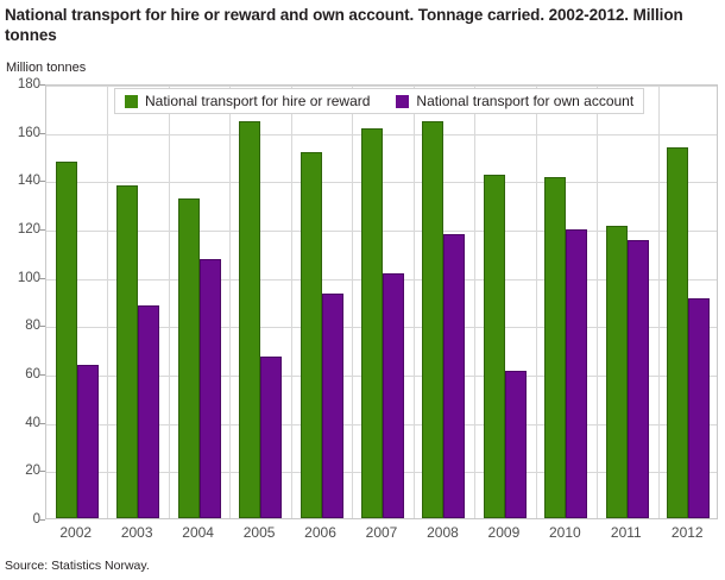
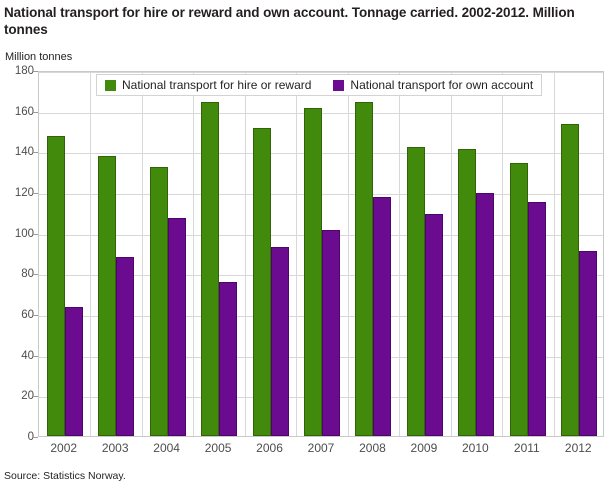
National transport for own account/2005: 67 -> 76
National transport for own account/2009: 61 -> 109
National transport for hire or reward/2011: 121 -> 134
